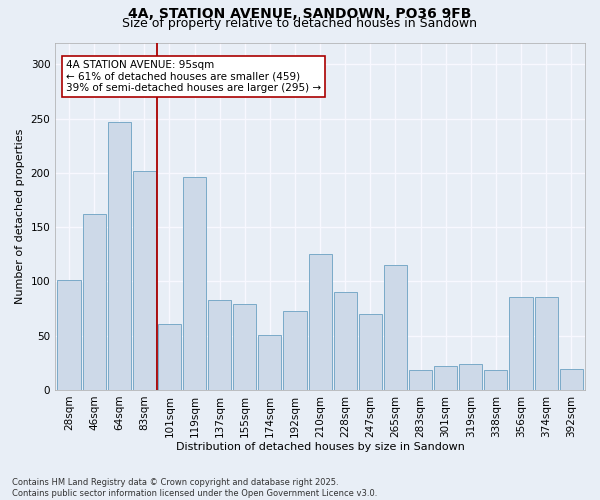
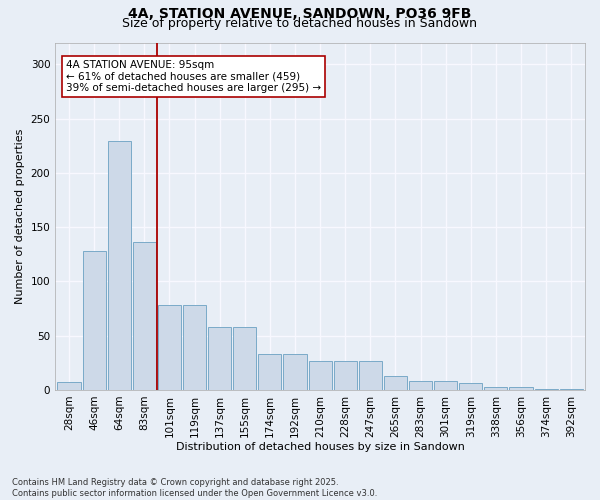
28sqm: 101 -> 7
46sqm: 162 -> 128
64sqm: 247 -> 229
83sqm: 202 -> 136
101sqm: 61 -> 78
119sqm: 196 -> 78
137sqm: 83 -> 58
155sqm: 79 -> 58
174sqm: 51 -> 33
192sqm: 73 -> 33
210sqm: 125 -> 27
228sqm: 90 -> 27
247sqm: 70 -> 27
265sqm: 115 -> 13
283sqm: 18 -> 8
301sqm: 22 -> 8
319sqm: 24 -> 6
338sqm: 18 -> 3
356sqm: 86 -> 3
374sqm: 86 -> 1
392sqm: 19 -> 1
